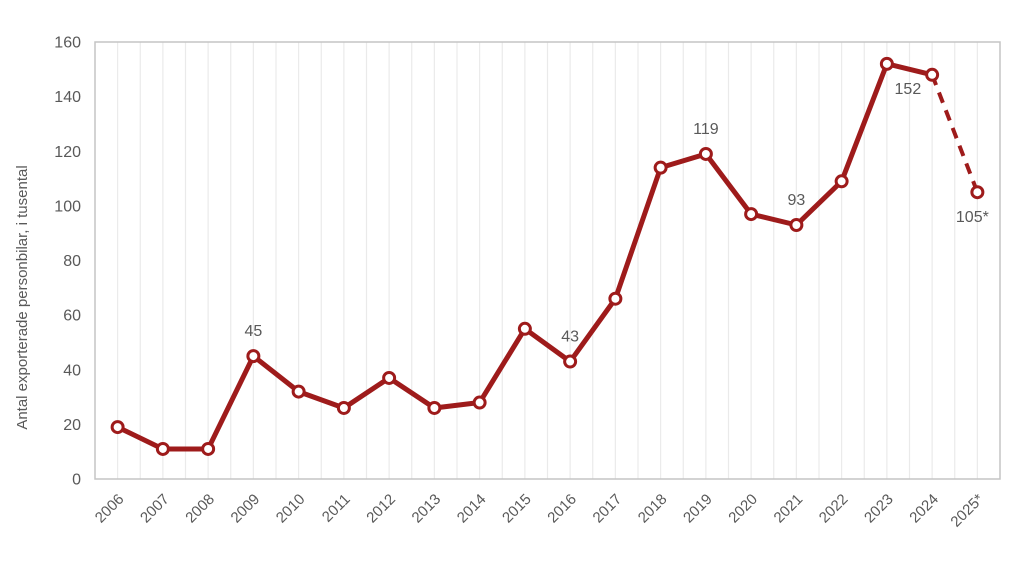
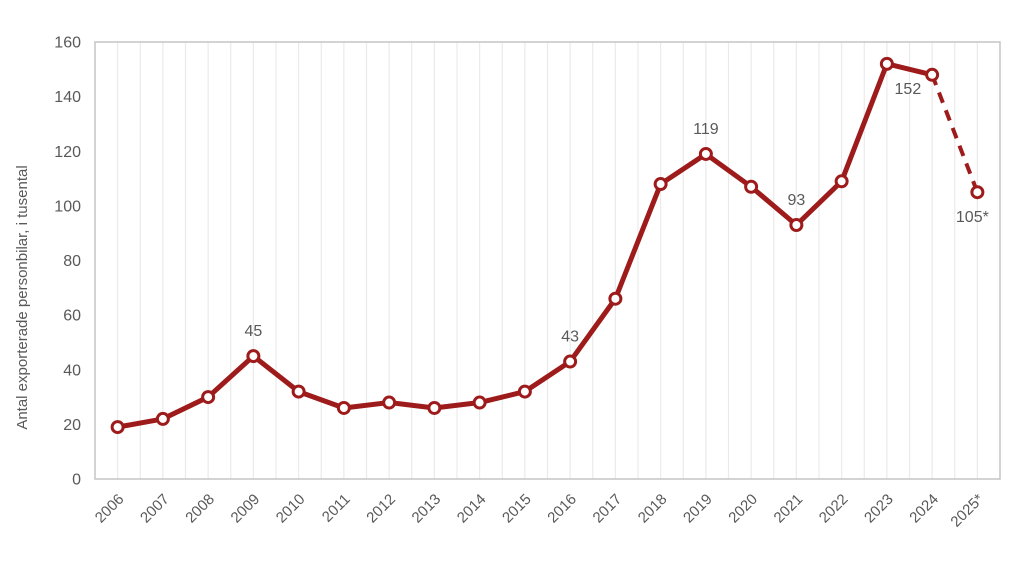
2007: 11 -> 22
2008: 11 -> 30
2012: 37 -> 28
2015: 55 -> 32
2018: 114 -> 108
2020: 97 -> 107
